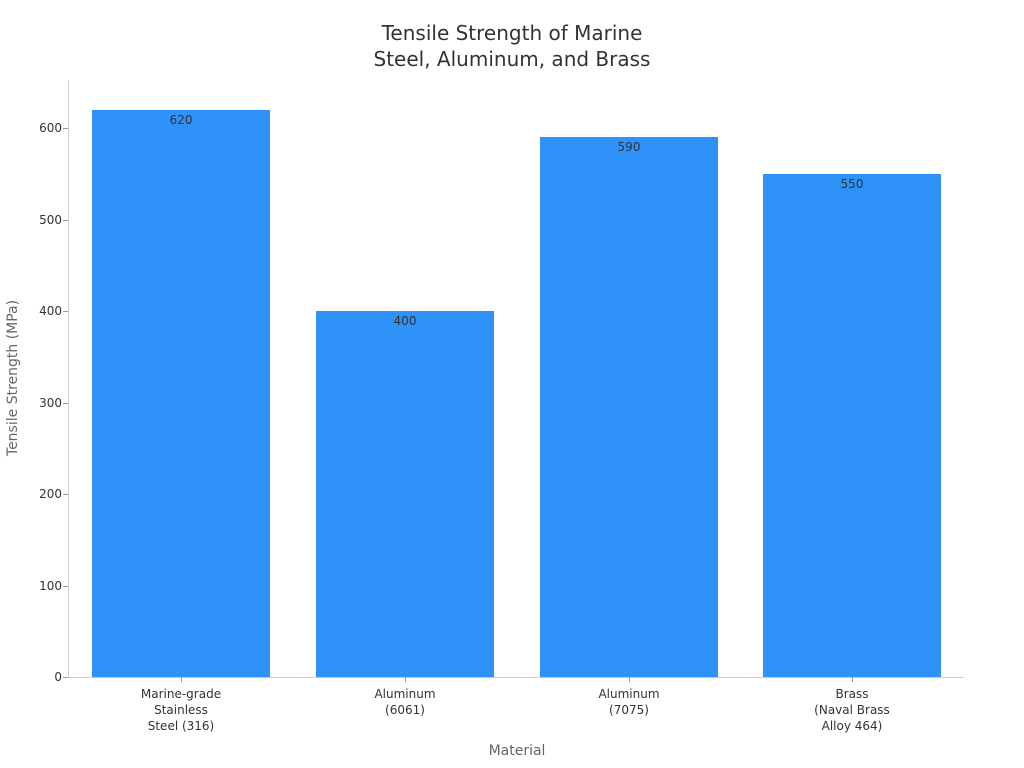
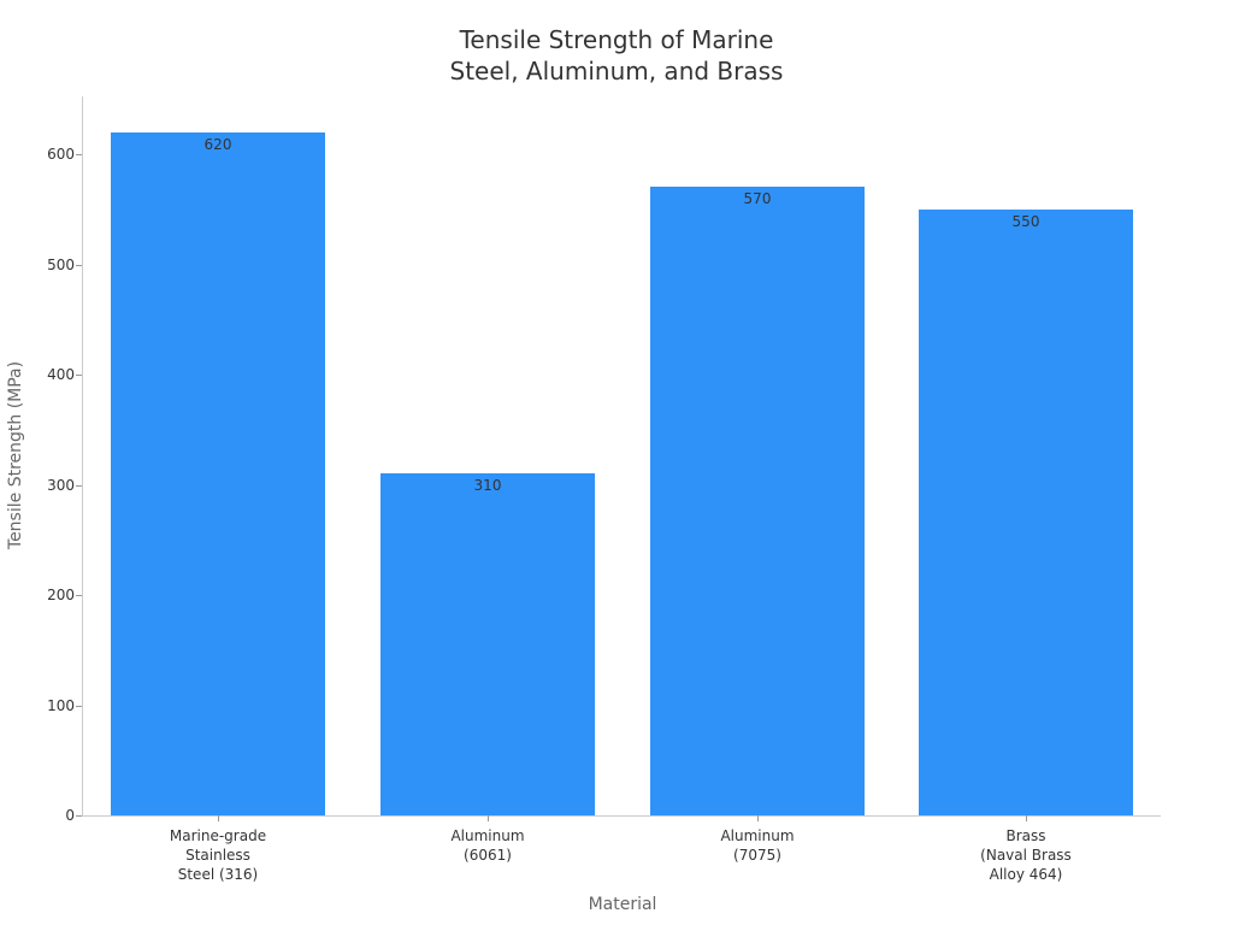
Aluminum (6061): 400 -> 310
Aluminum (7075): 590 -> 570
